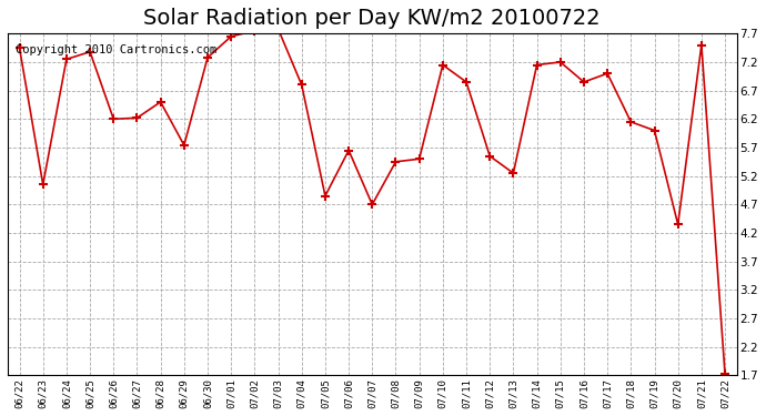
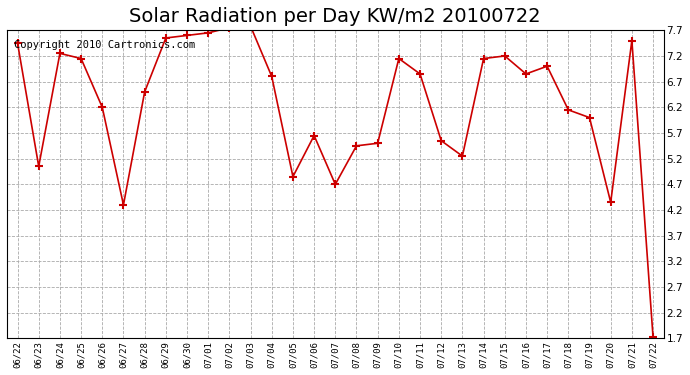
06/25: 7.38 -> 7.15
06/27: 6.22 -> 4.30
06/29: 5.74 -> 7.55
06/30: 7.28 -> 7.60
